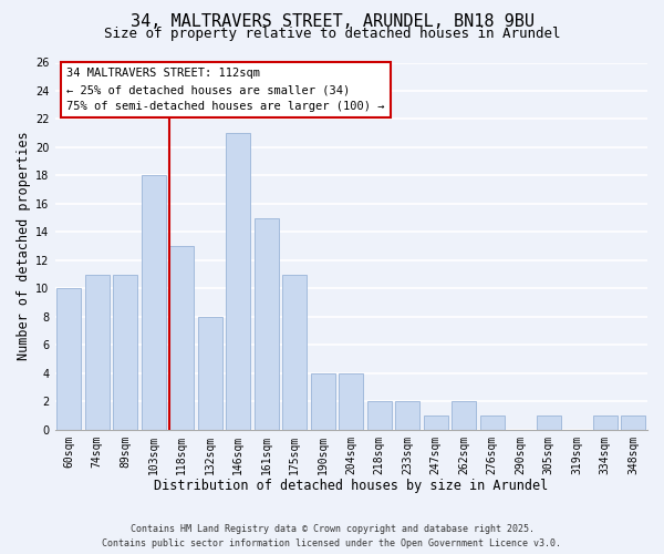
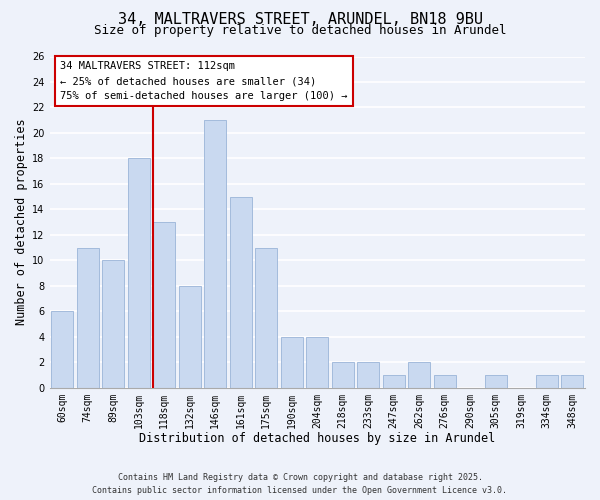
60sqm: 10 -> 6
89sqm: 11 -> 10
